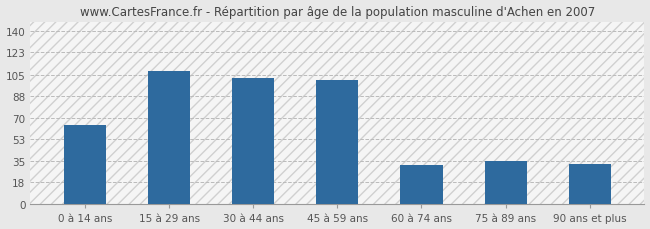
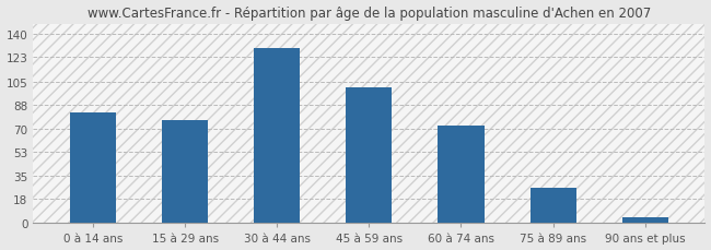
0 à 14 ans: 64 -> 82
15 à 29 ans: 108 -> 76
30 à 44 ans: 102 -> 130
60 à 74 ans: 32 -> 72
75 à 89 ans: 35 -> 26
90 ans et plus: 33 -> 4
